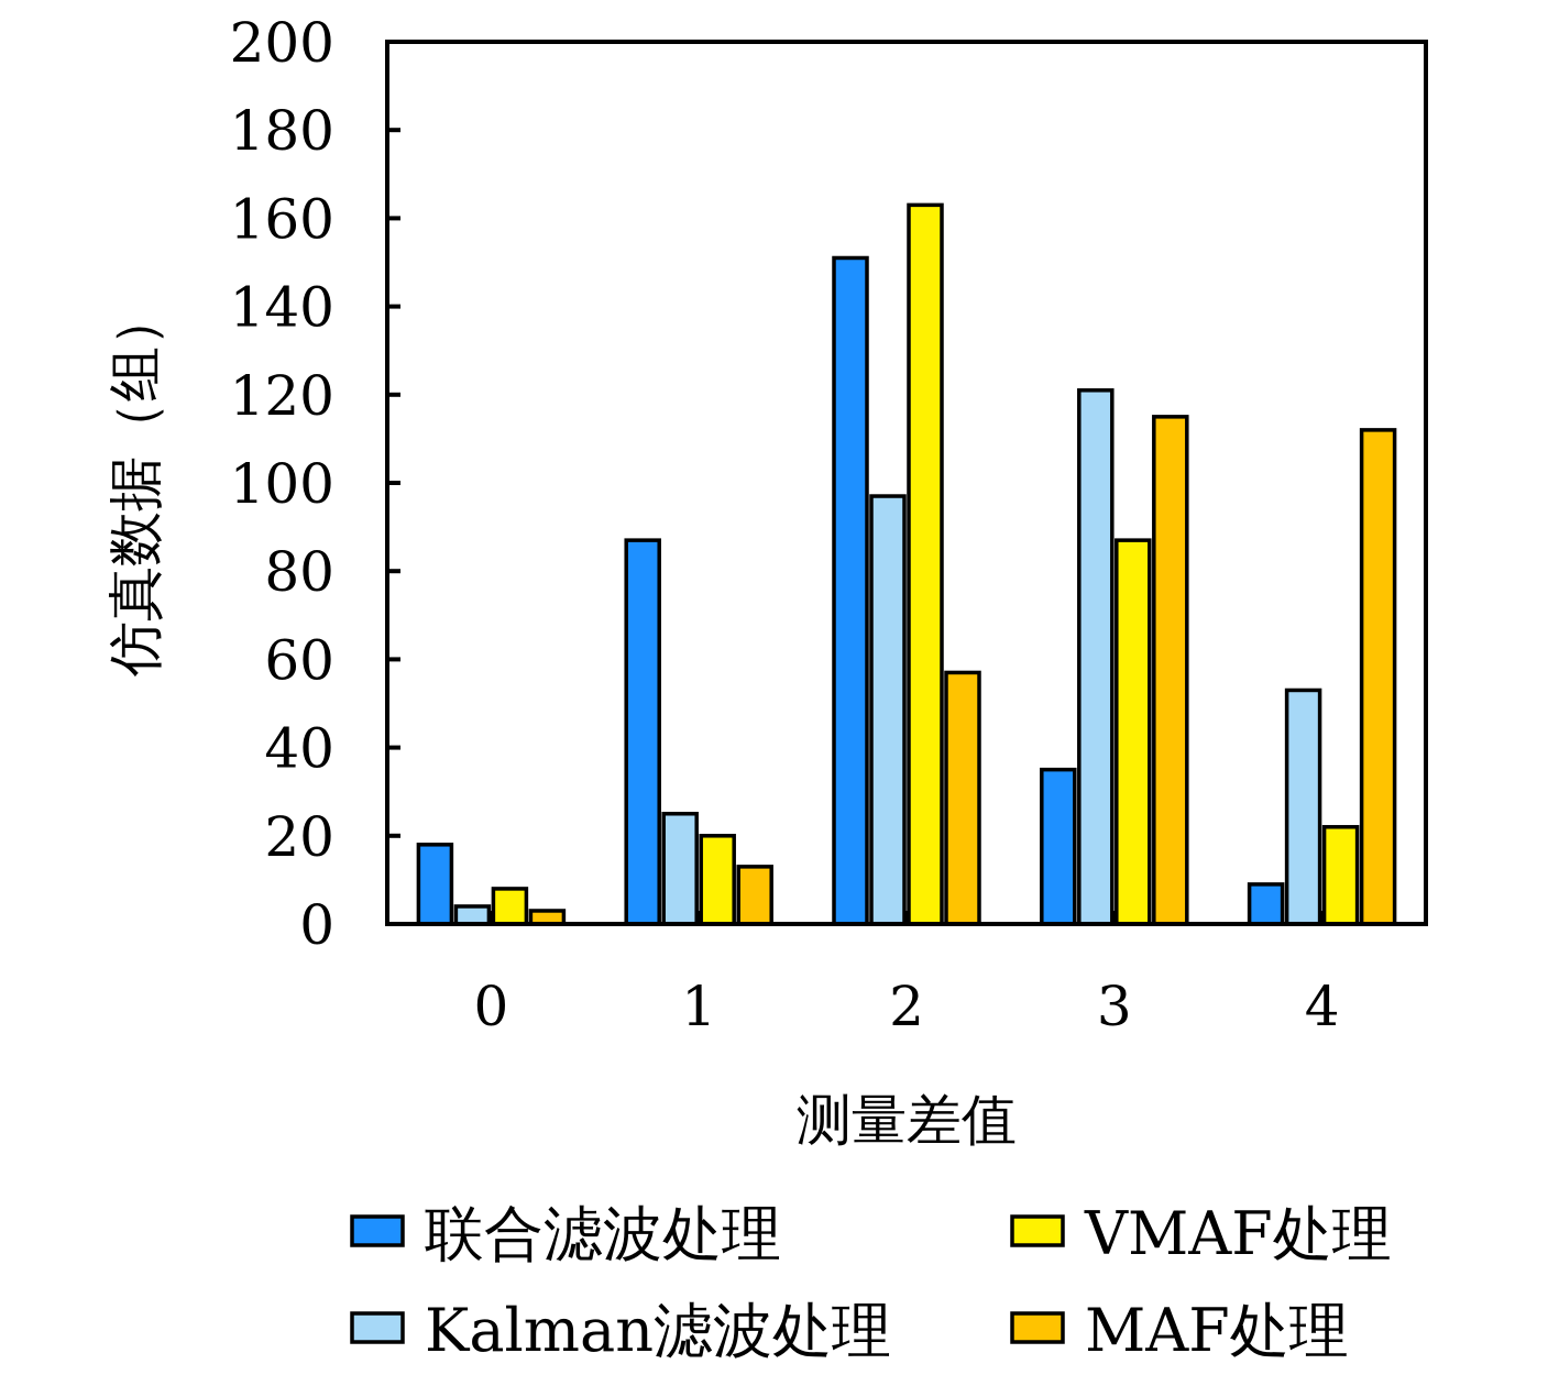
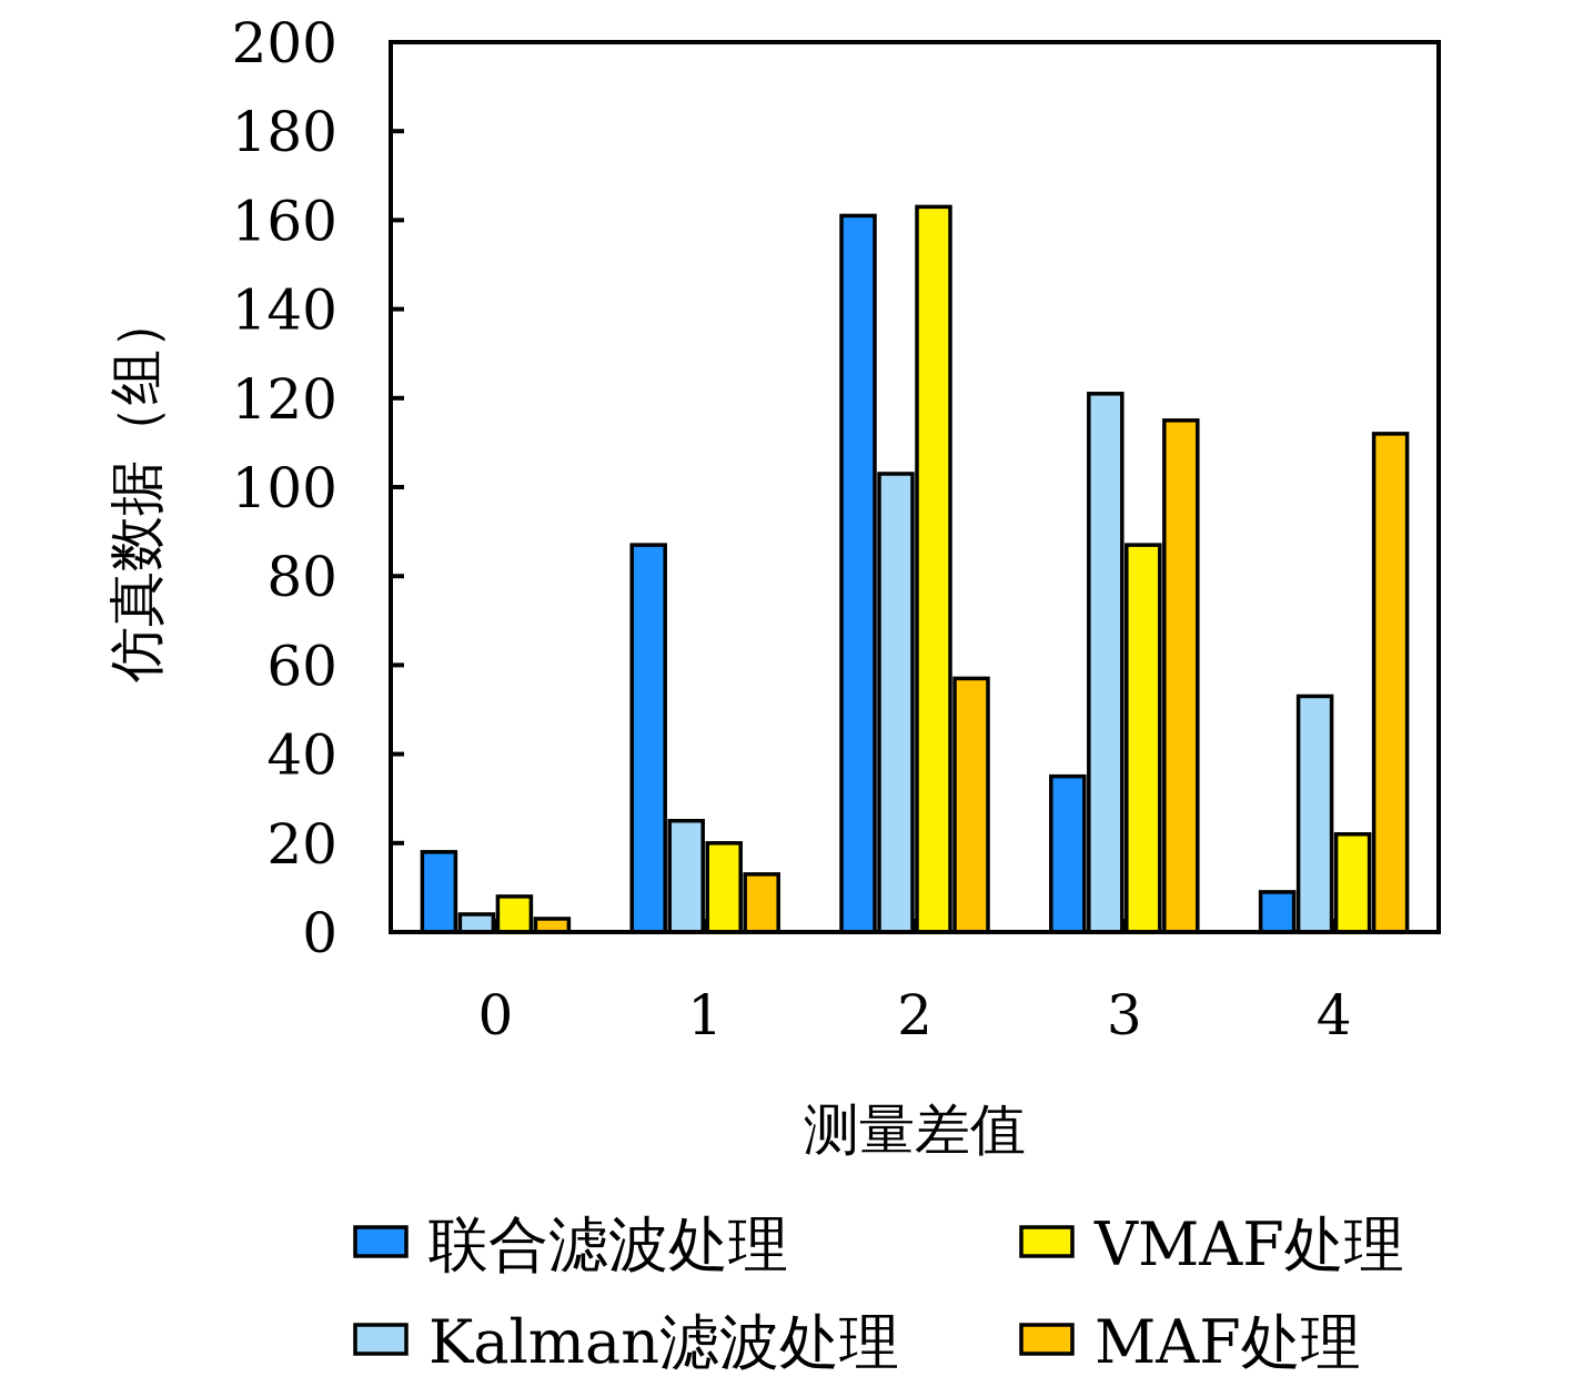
联合滤波处理/2: 151 -> 161
Kalman滤波处理/2: 97 -> 103
